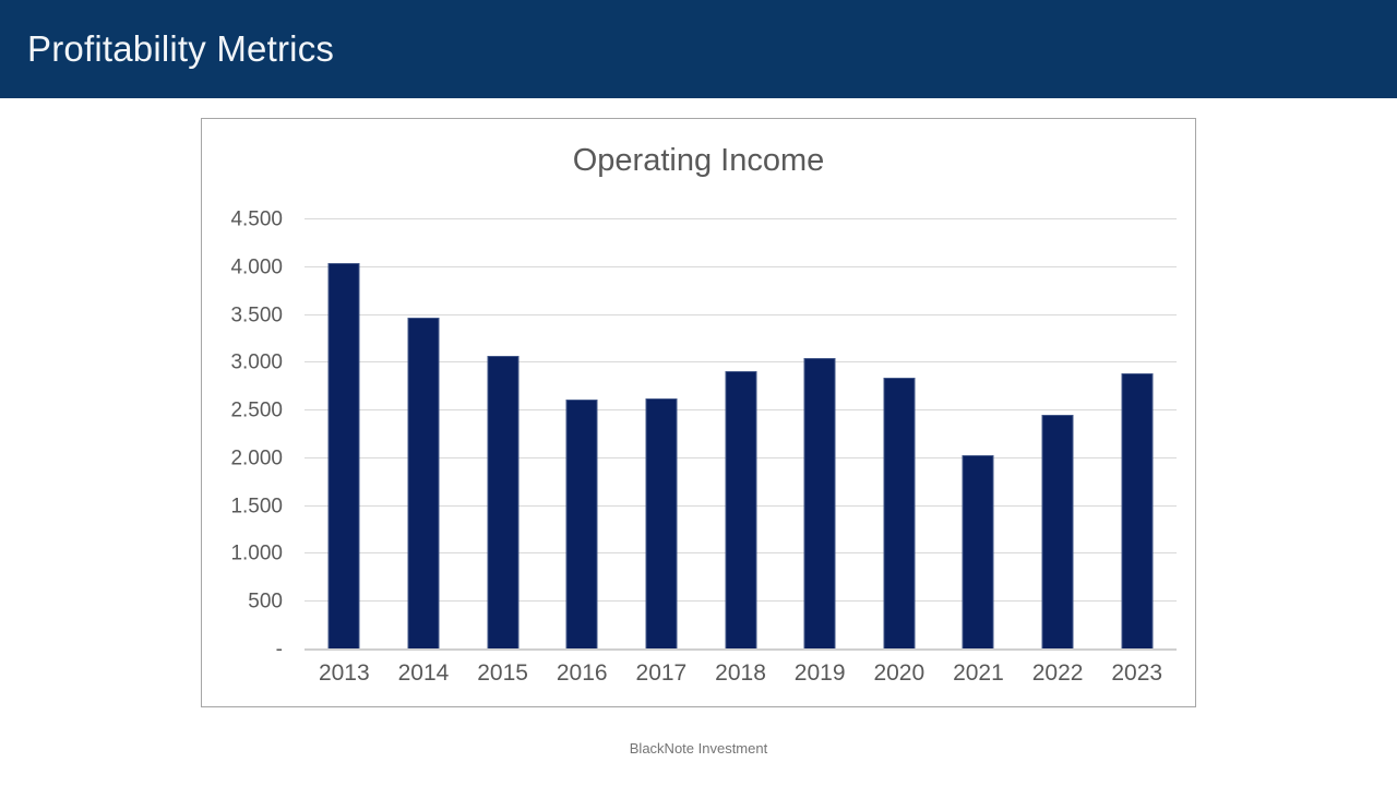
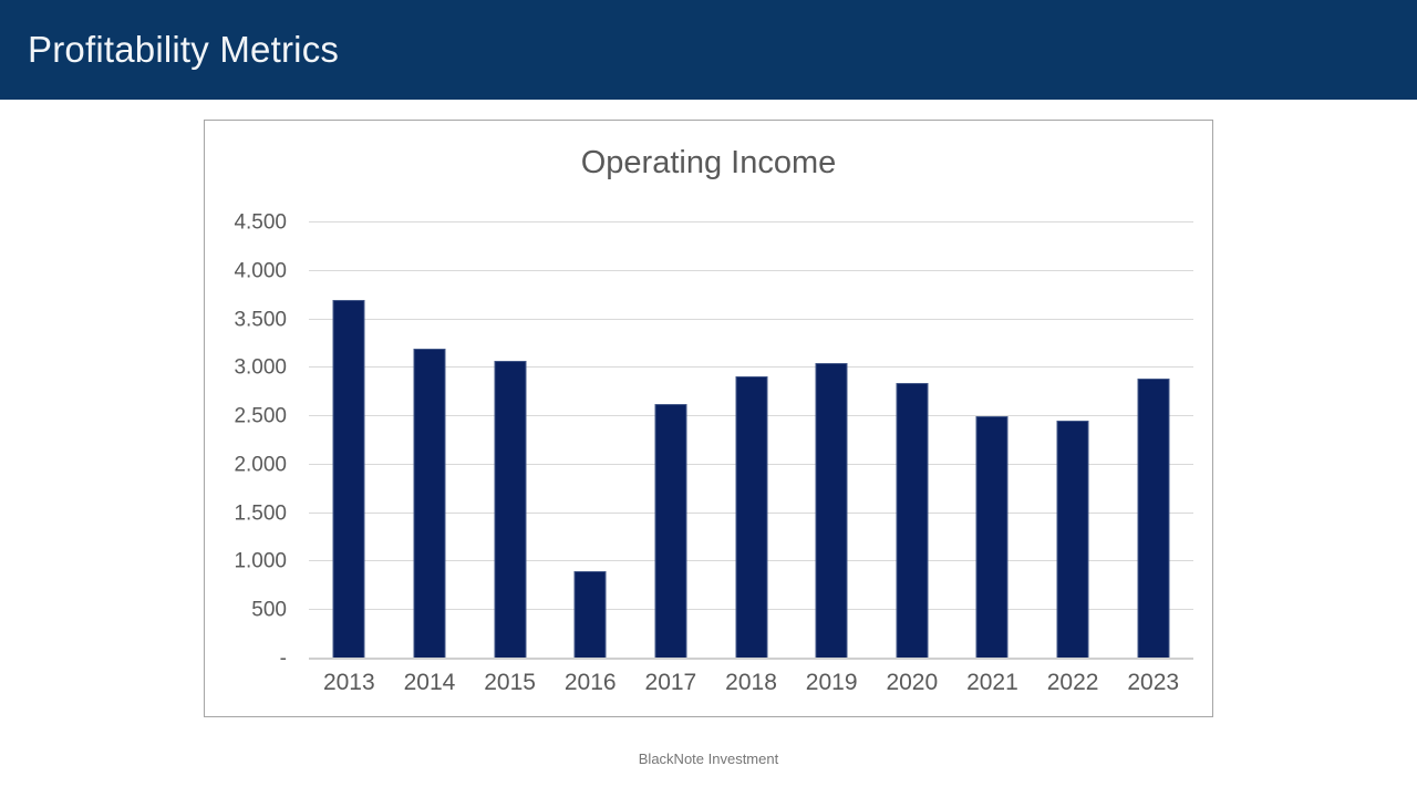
2013: 4000 -> 3700
2014: 3500 -> 3200
2016: 2600 -> 900
2021: 2000 -> 2500
